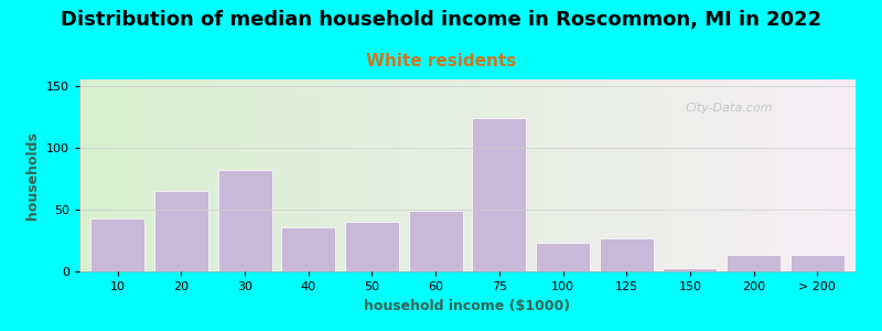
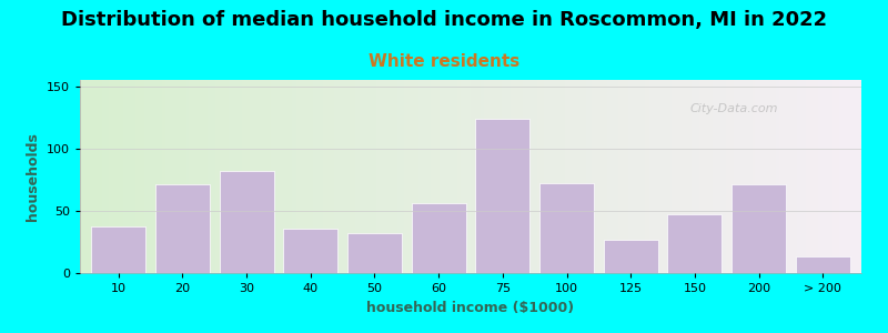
10: 43 -> 37
20: 65 -> 71
50: 40 -> 32
60: 49 -> 56
100: 23 -> 72
150: 3 -> 47
200: 13 -> 71
